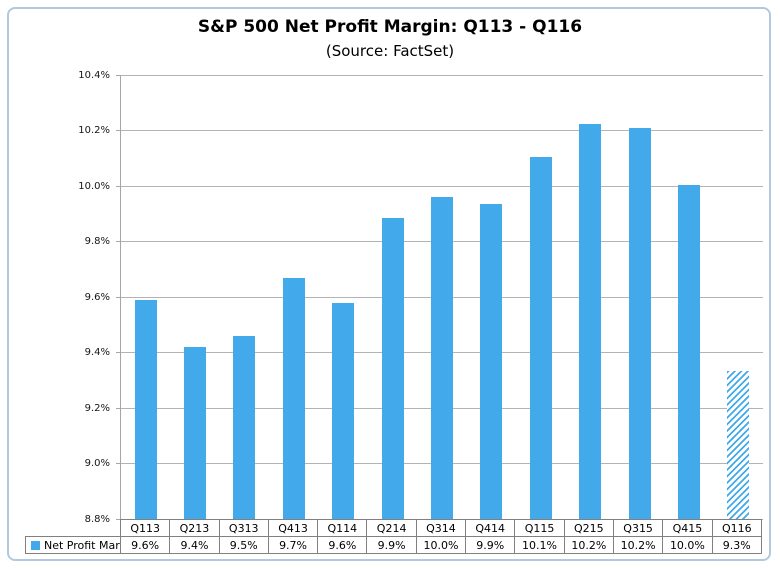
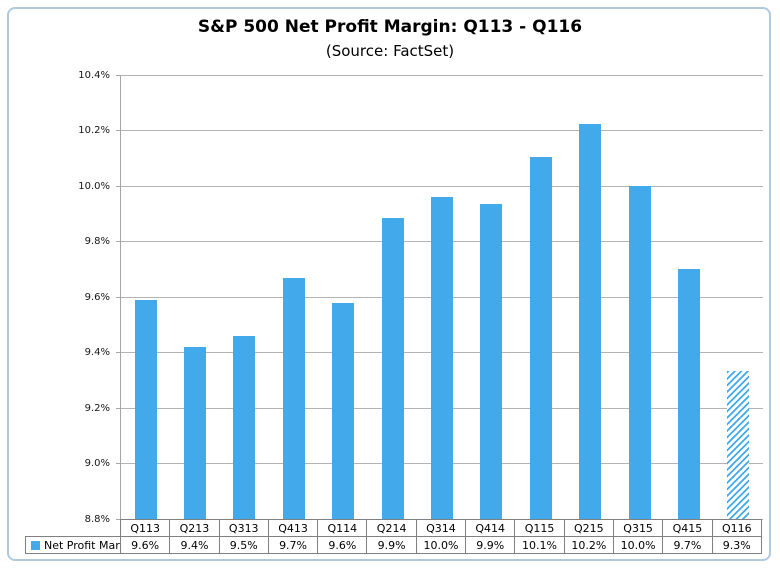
Q315: 10.2% -> 10.0%
Q415: 10.0% -> 9.7%
